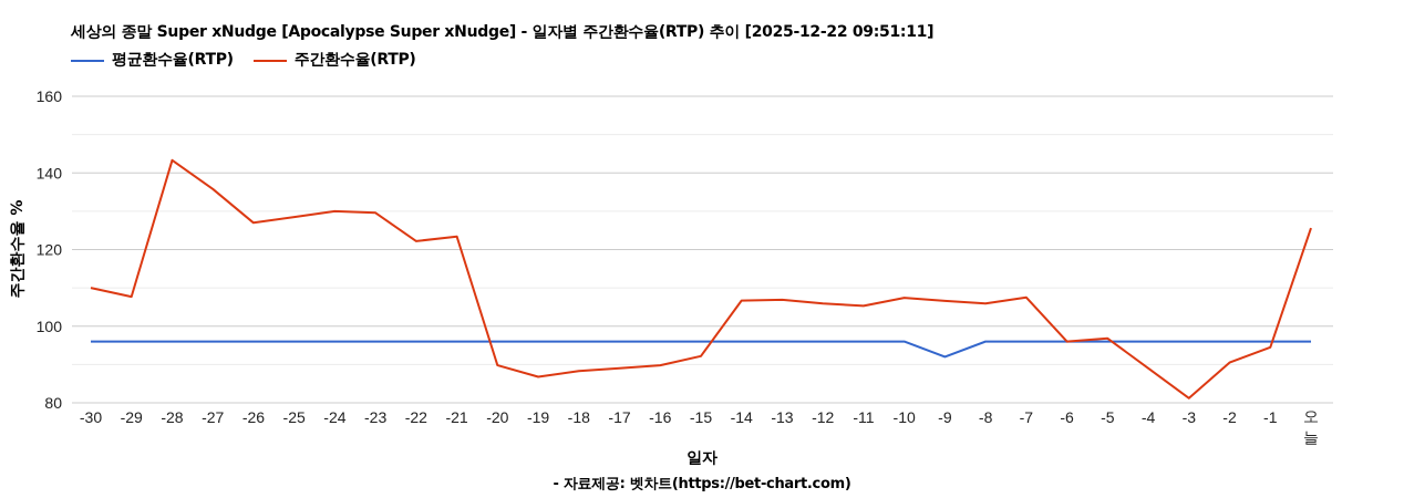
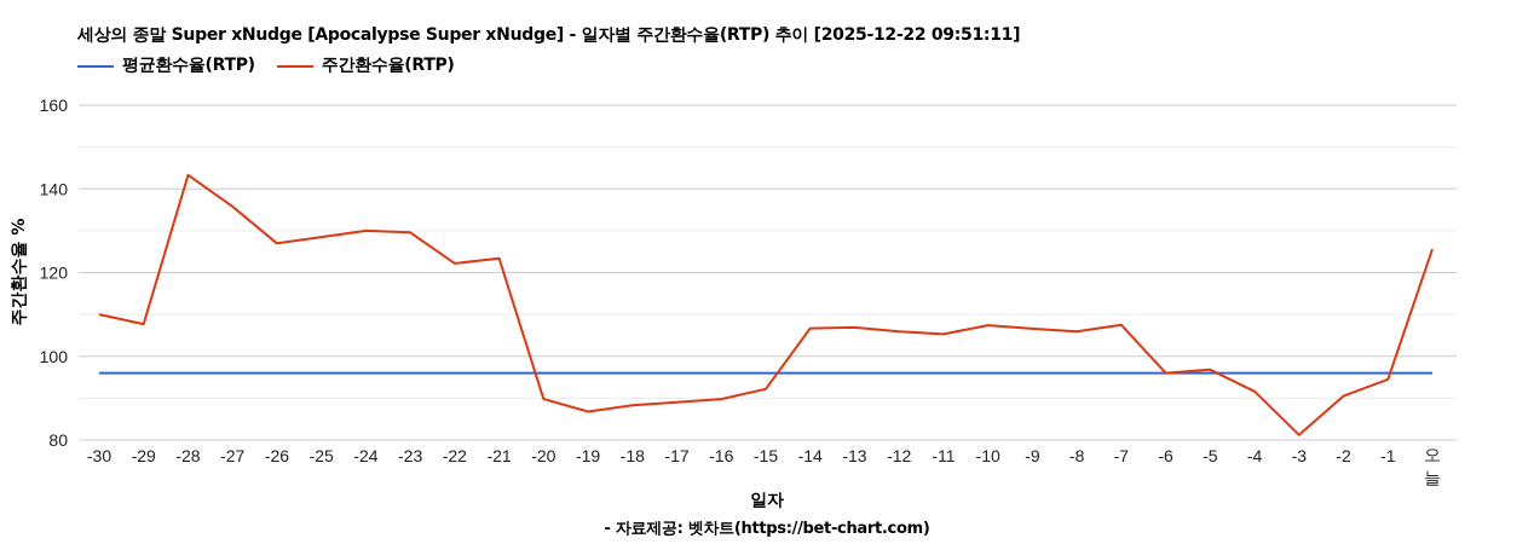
평균환수율(RTP)/-9: 92 -> 96
주간환수율(RTP)/-4: 89 -> 92
